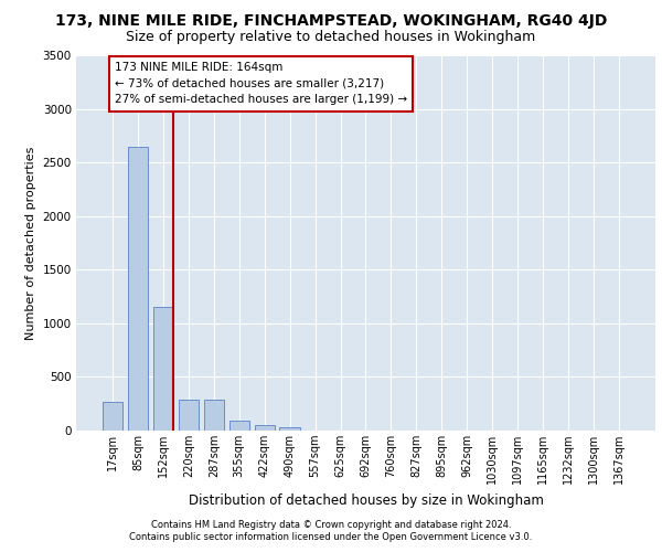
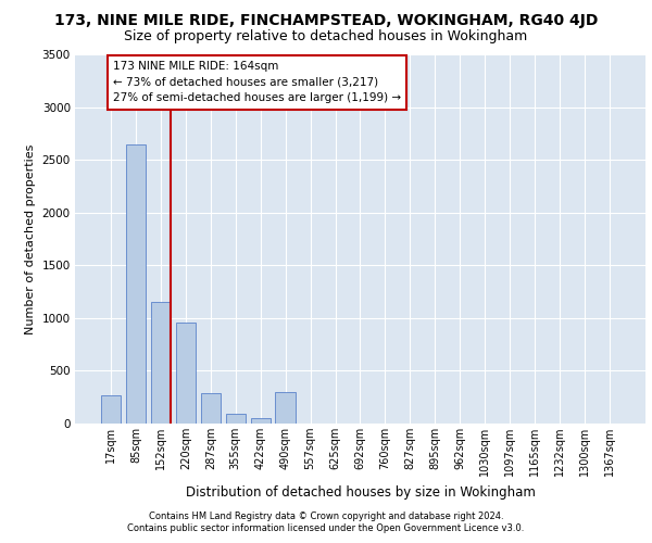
220sqm: 290 -> 960
490sqm: 40 -> 300
